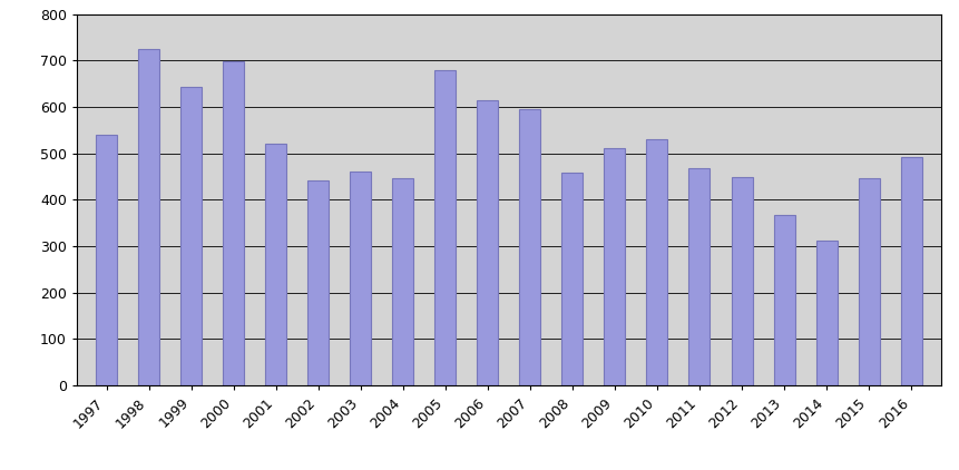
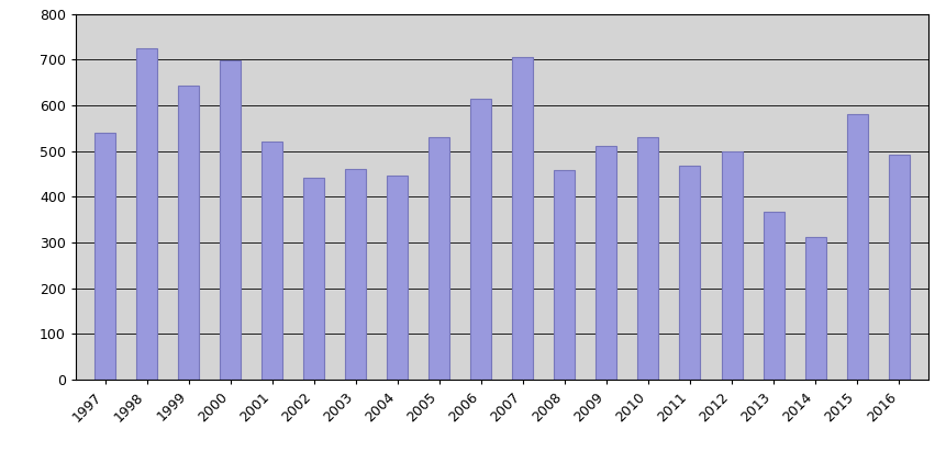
2005: 679 -> 530
2007: 595 -> 705
2012: 449 -> 500
2015: 446 -> 580
